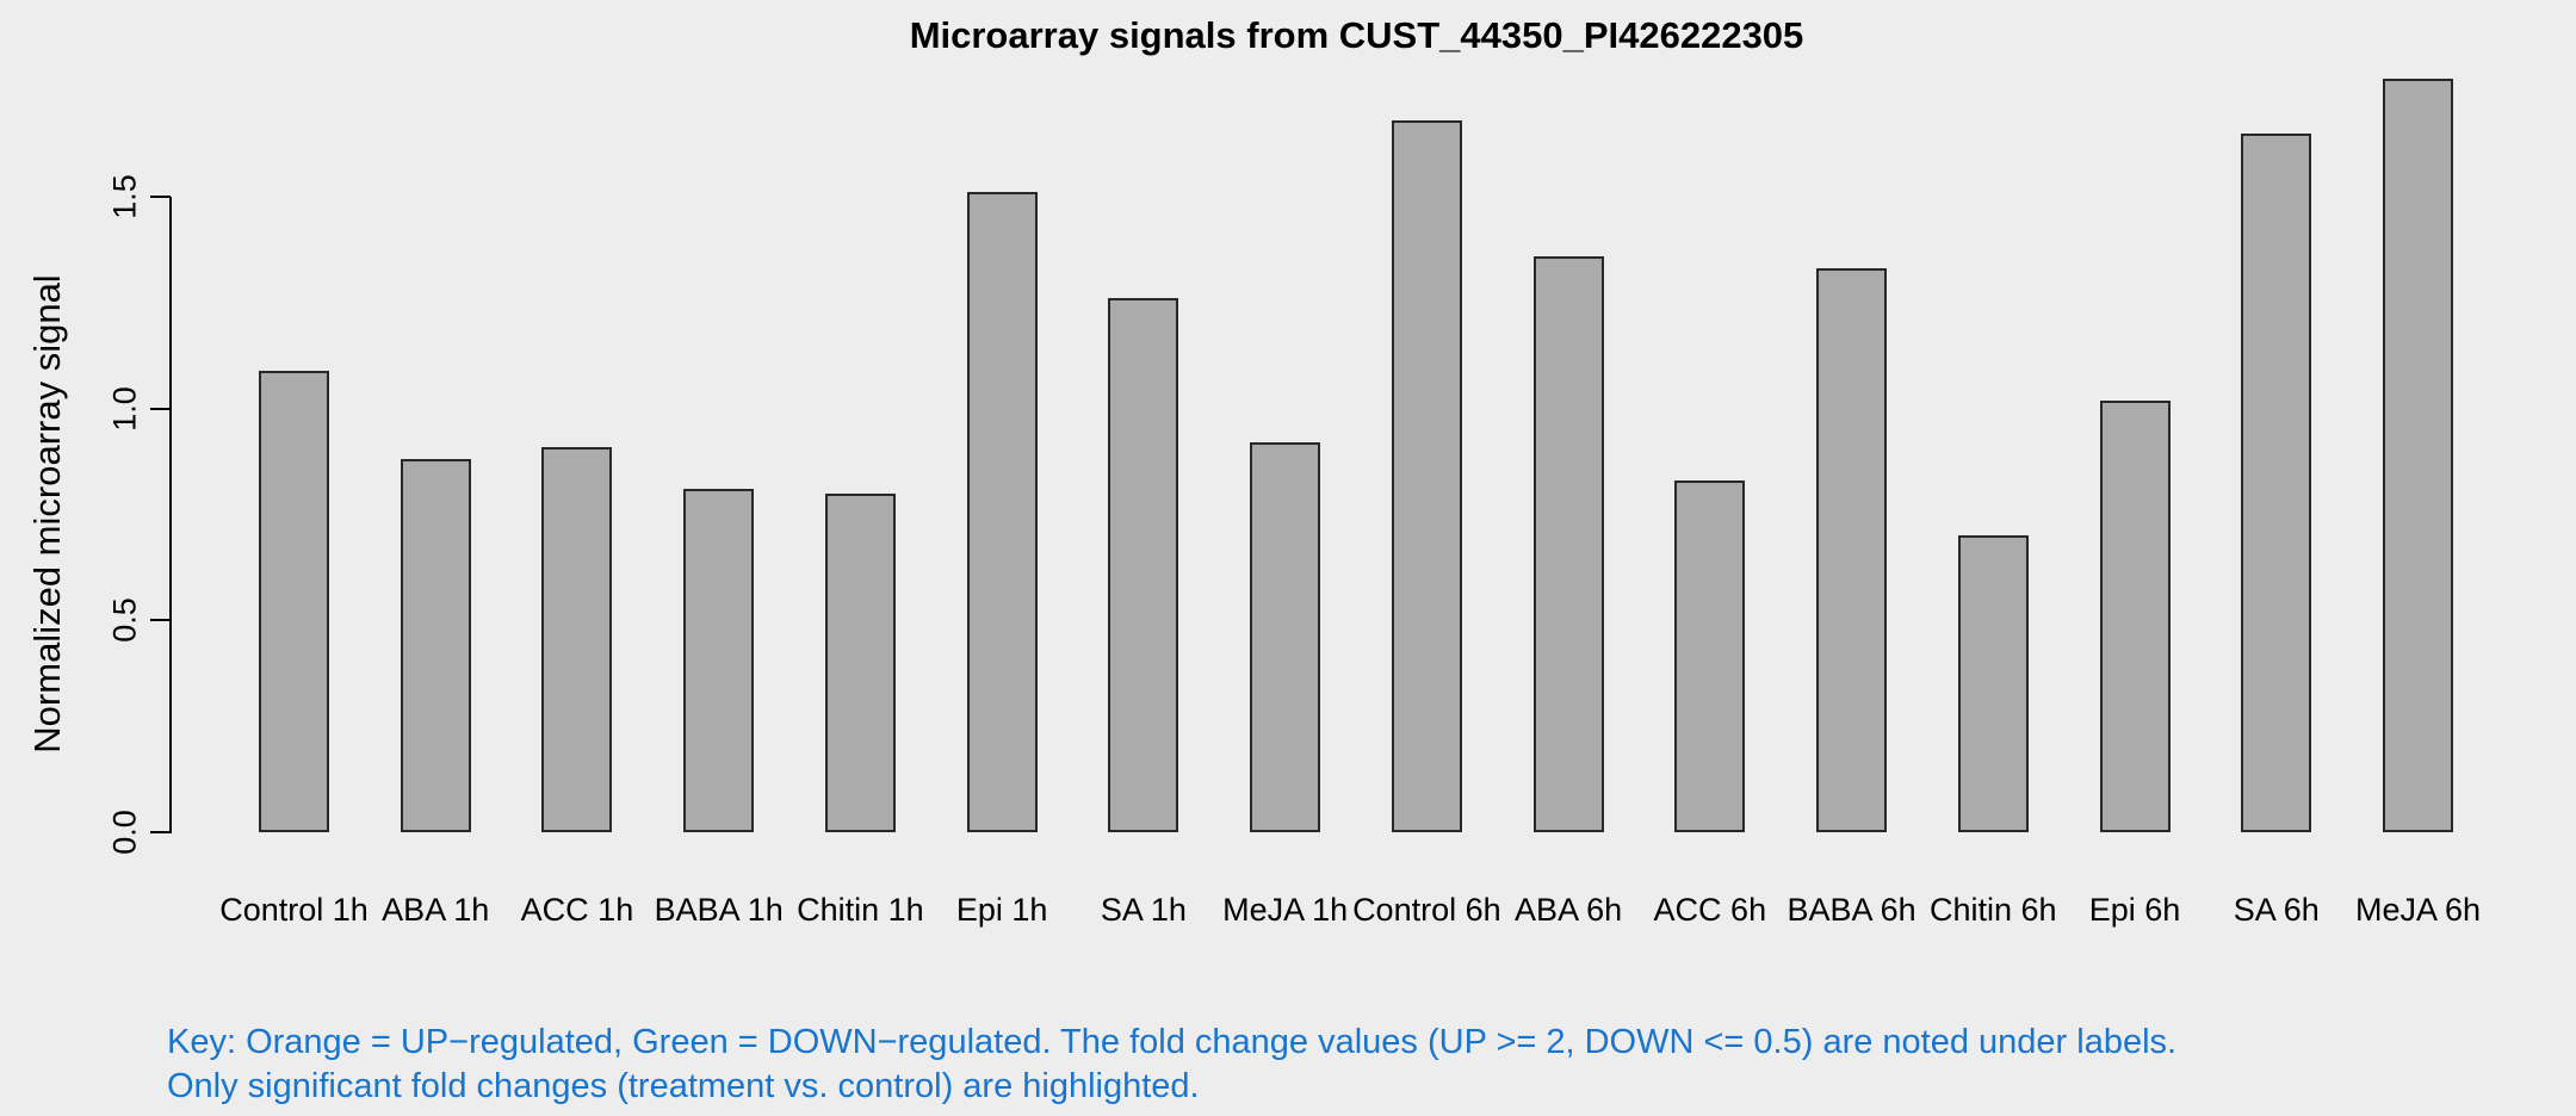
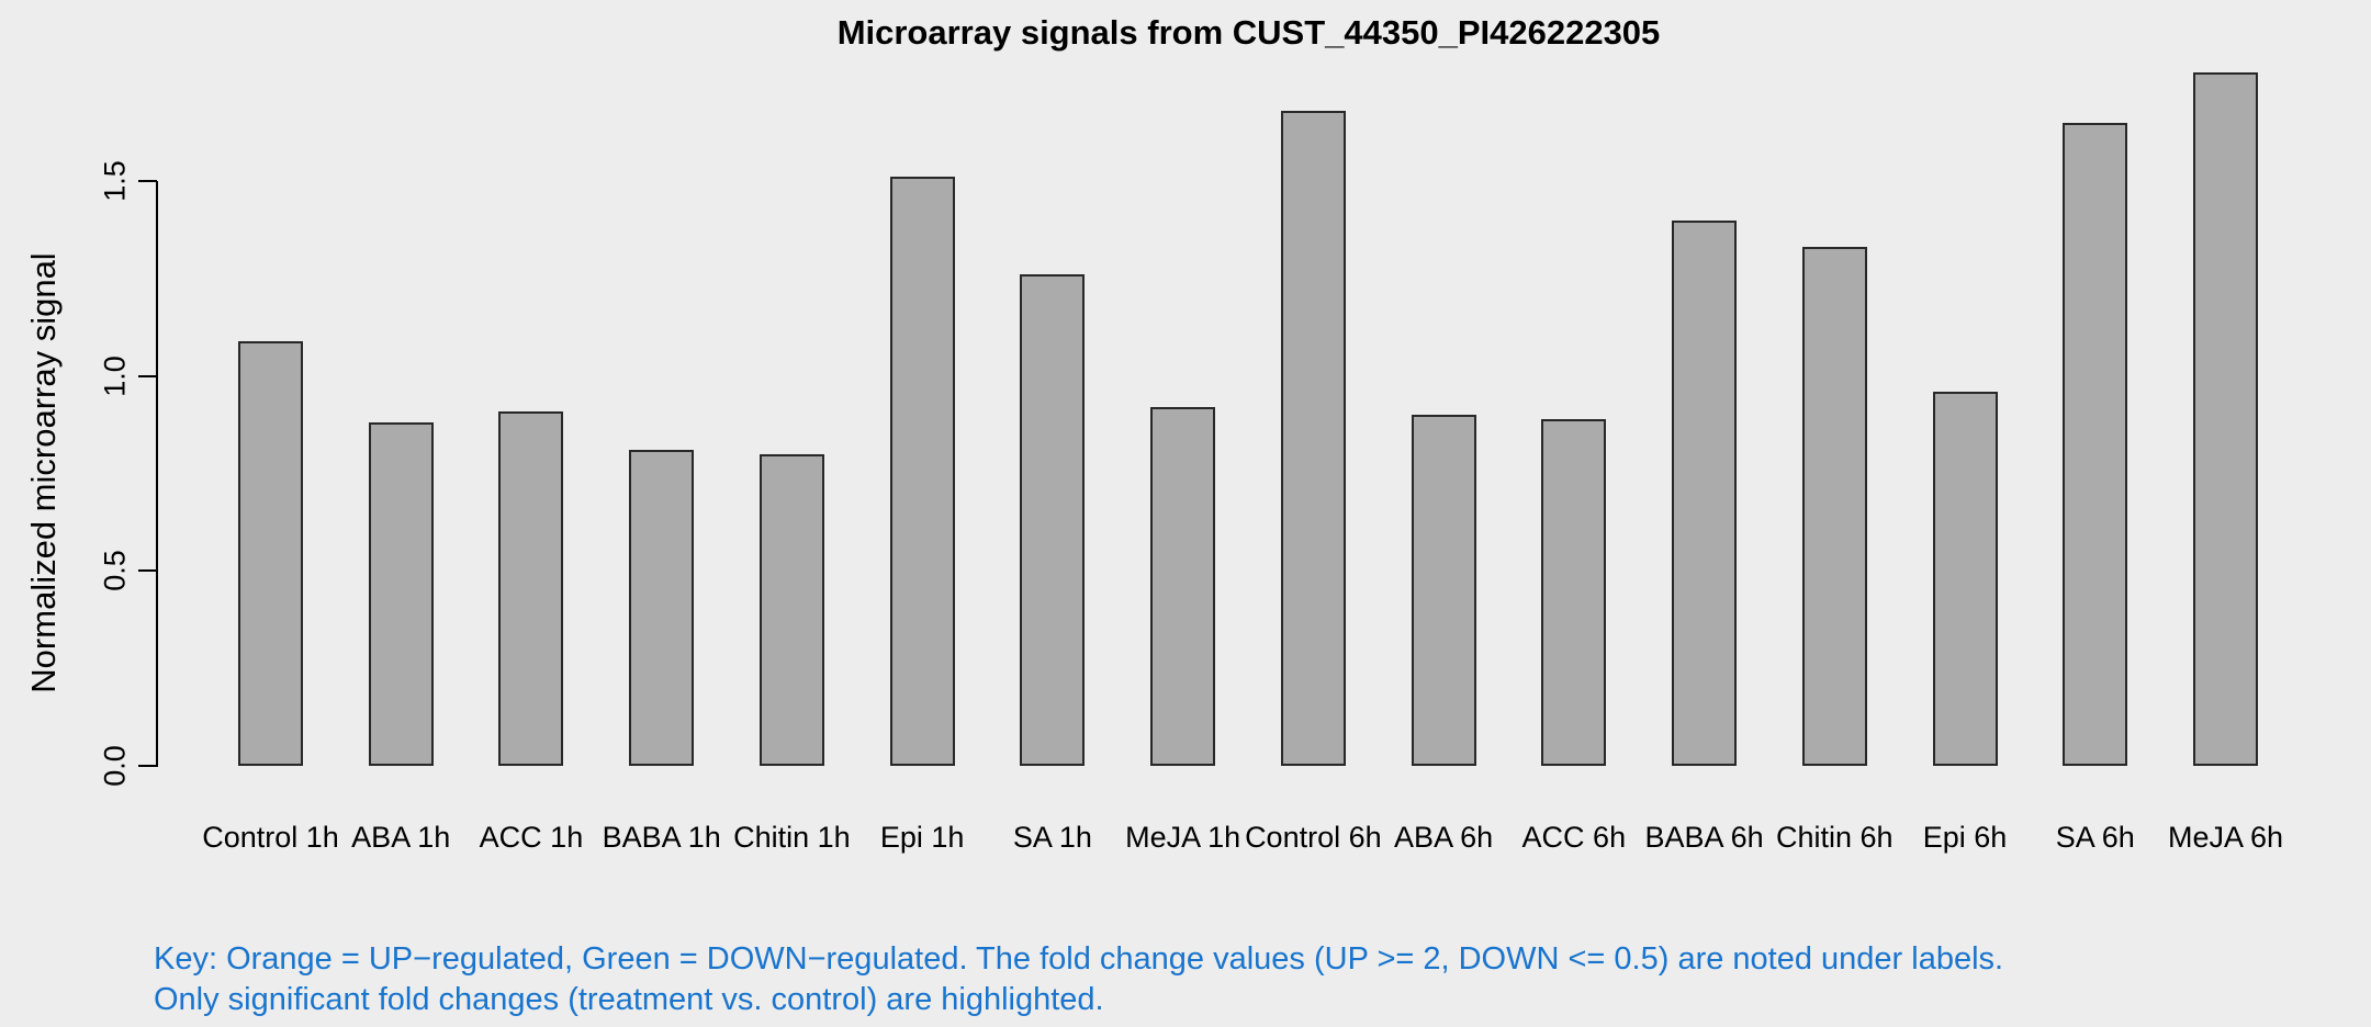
ABA 6h: 1.36 -> 0.90
ACC 6h: 0.83 -> 0.89
BABA 6h: 1.33 -> 1.40
Chitin 6h: 0.70 -> 1.33
Epi 6h: 1.02 -> 0.96
